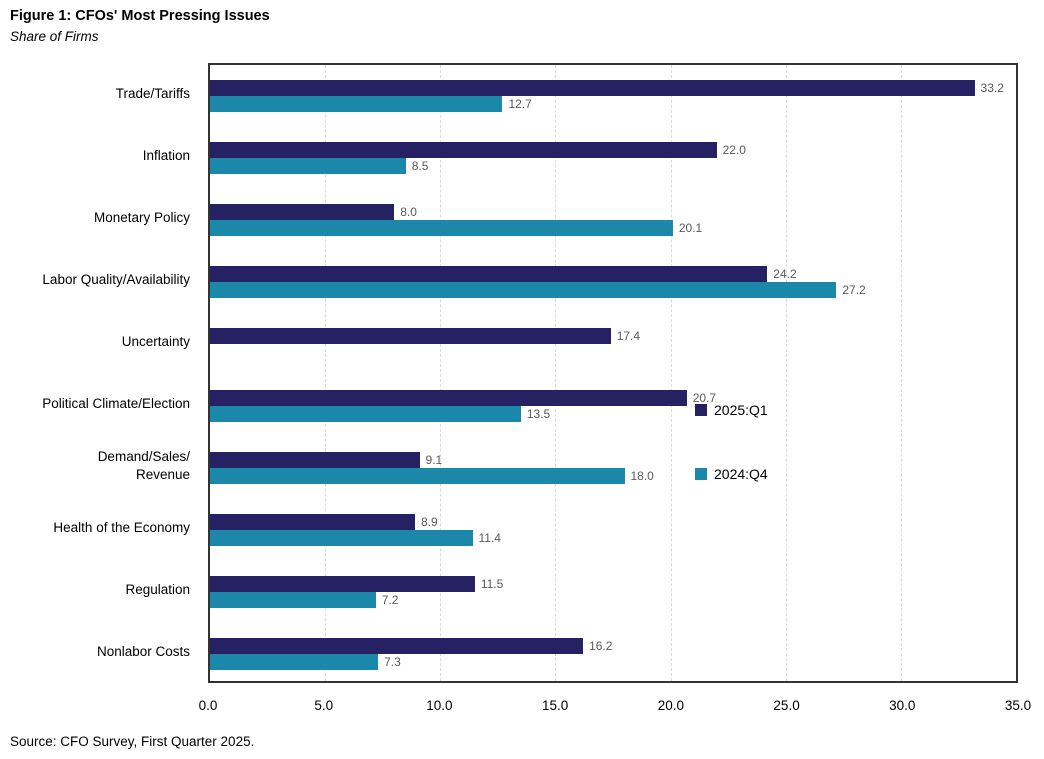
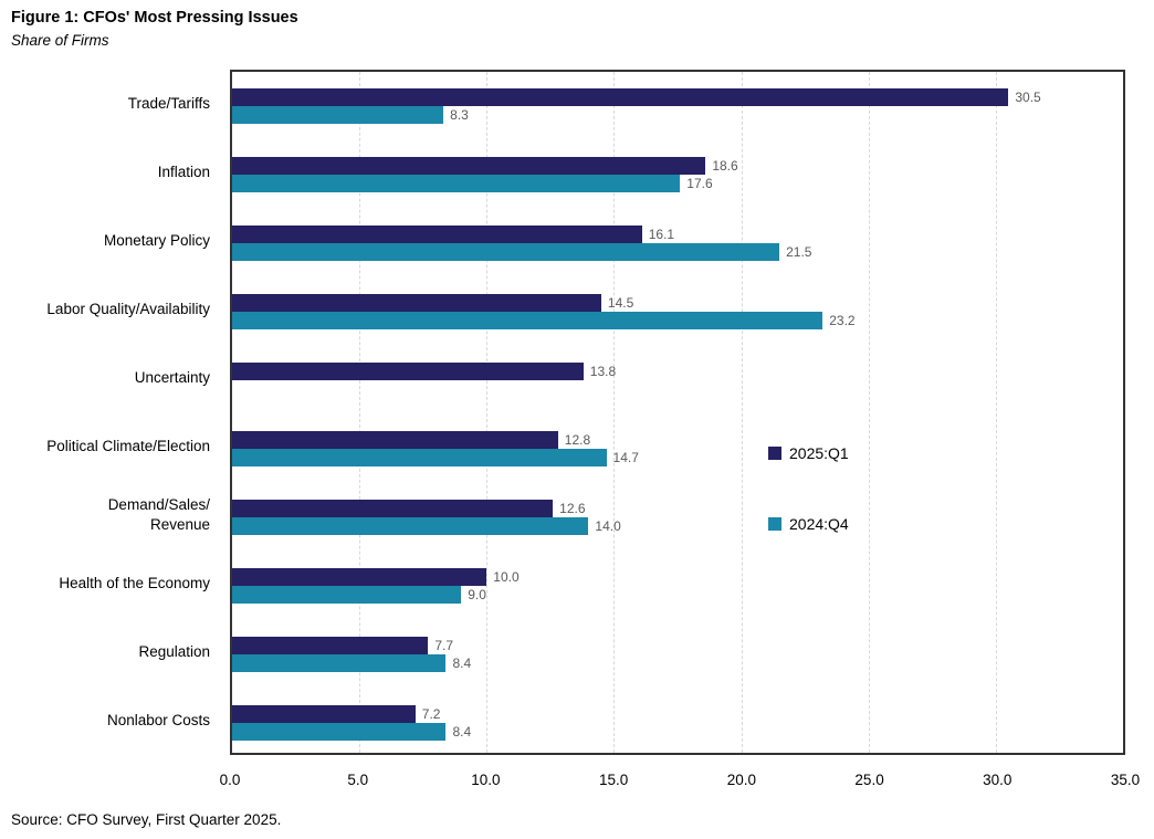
2025:Q1/Trade/Tariffs: 33.2 -> 30.5
2024:Q4/Trade/Tariffs: 12.7 -> 8.3
2025:Q1/Inflation: 22.0 -> 18.6
2024:Q4/Inflation: 8.5 -> 17.6
2025:Q1/Monetary Policy: 8.0 -> 16.1
2024:Q4/Monetary Policy: 20.1 -> 21.5
2025:Q1/Labor Quality/Availability: 24.2 -> 14.5
2024:Q4/Labor Quality/Availability: 27.2 -> 23.2
2025:Q1/Uncertainty: 17.4 -> 13.8
2025:Q1/Political Climate/Election: 20.7 -> 12.8
2024:Q4/Political Climate/Election: 13.5 -> 14.7
2025:Q1/Demand/Sales/ Revenue: 9.1 -> 12.6
2024:Q4/Demand/Sales/ Revenue: 18.0 -> 14.0
2025:Q1/Health of the Economy: 8.9 -> 10.0
2024:Q4/Health of the Economy: 11.4 -> 9.0
2025:Q1/Regulation: 11.5 -> 7.7
2024:Q4/Regulation: 7.2 -> 8.4
2025:Q1/Nonlabor Costs: 16.2 -> 7.2
2024:Q4/Nonlabor Costs: 7.3 -> 8.4
